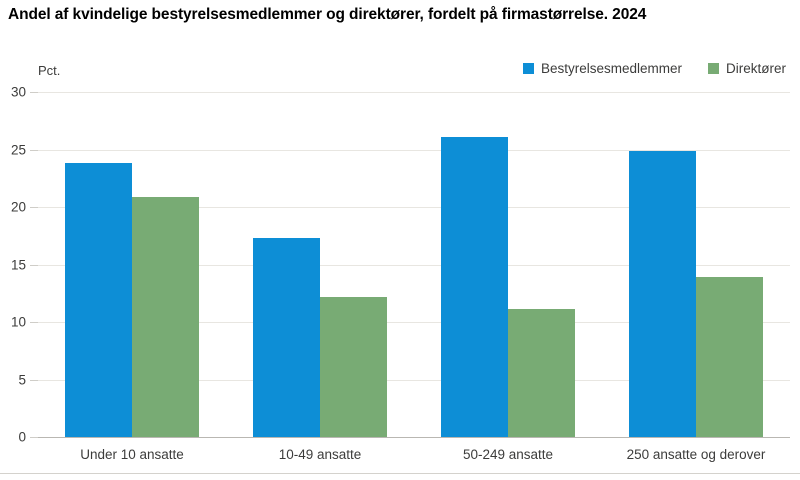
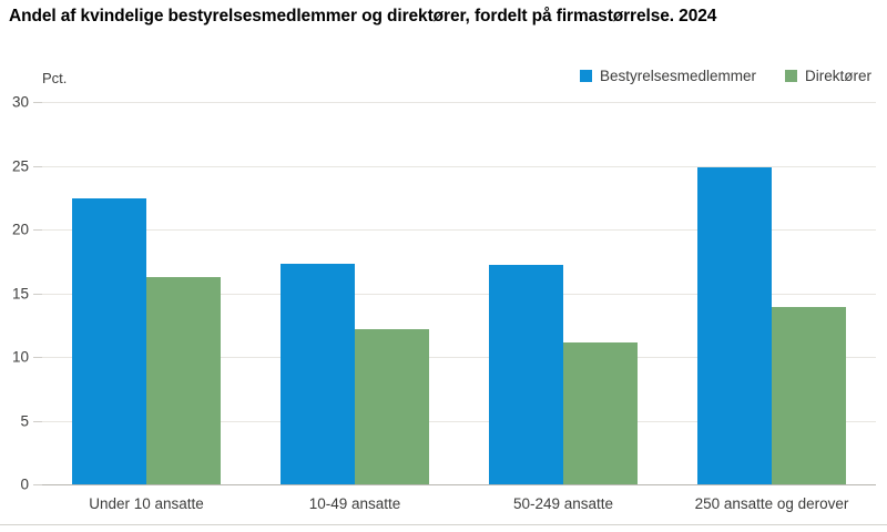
Bestyrelsesmedlemmer/Under 10 ansatte: 23.8 -> 22.4
Direktører/Under 10 ansatte: 20.9 -> 16.3
Bestyrelsesmedlemmer/50-249 ansatte: 26.1 -> 17.2
